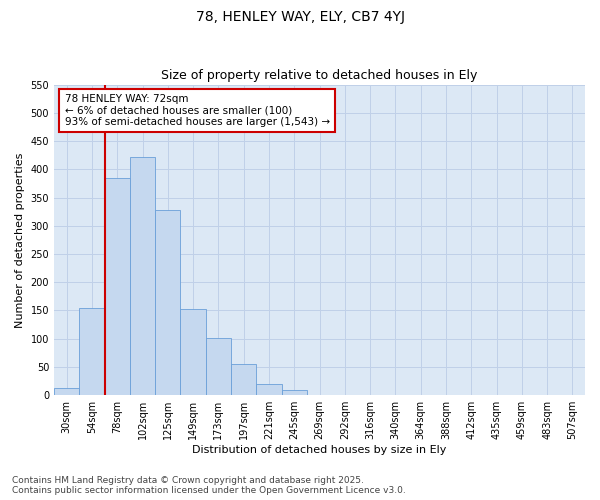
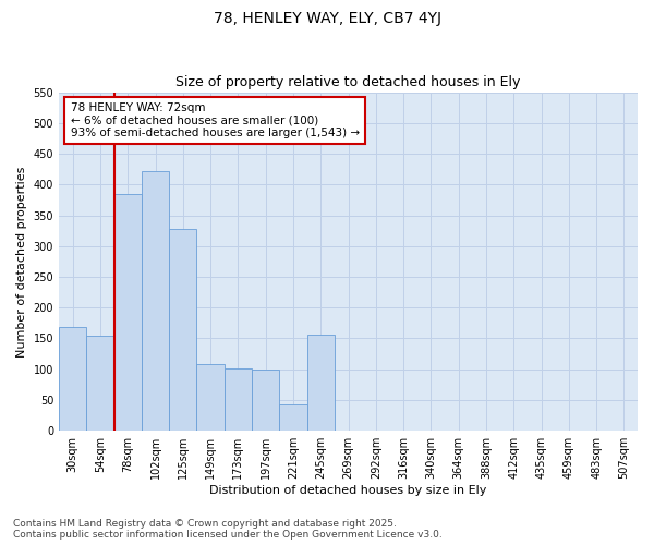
30sqm: 13 -> 168
149sqm: 153 -> 108
197sqm: 55 -> 100
221sqm: 20 -> 42
245sqm: 9 -> 156
